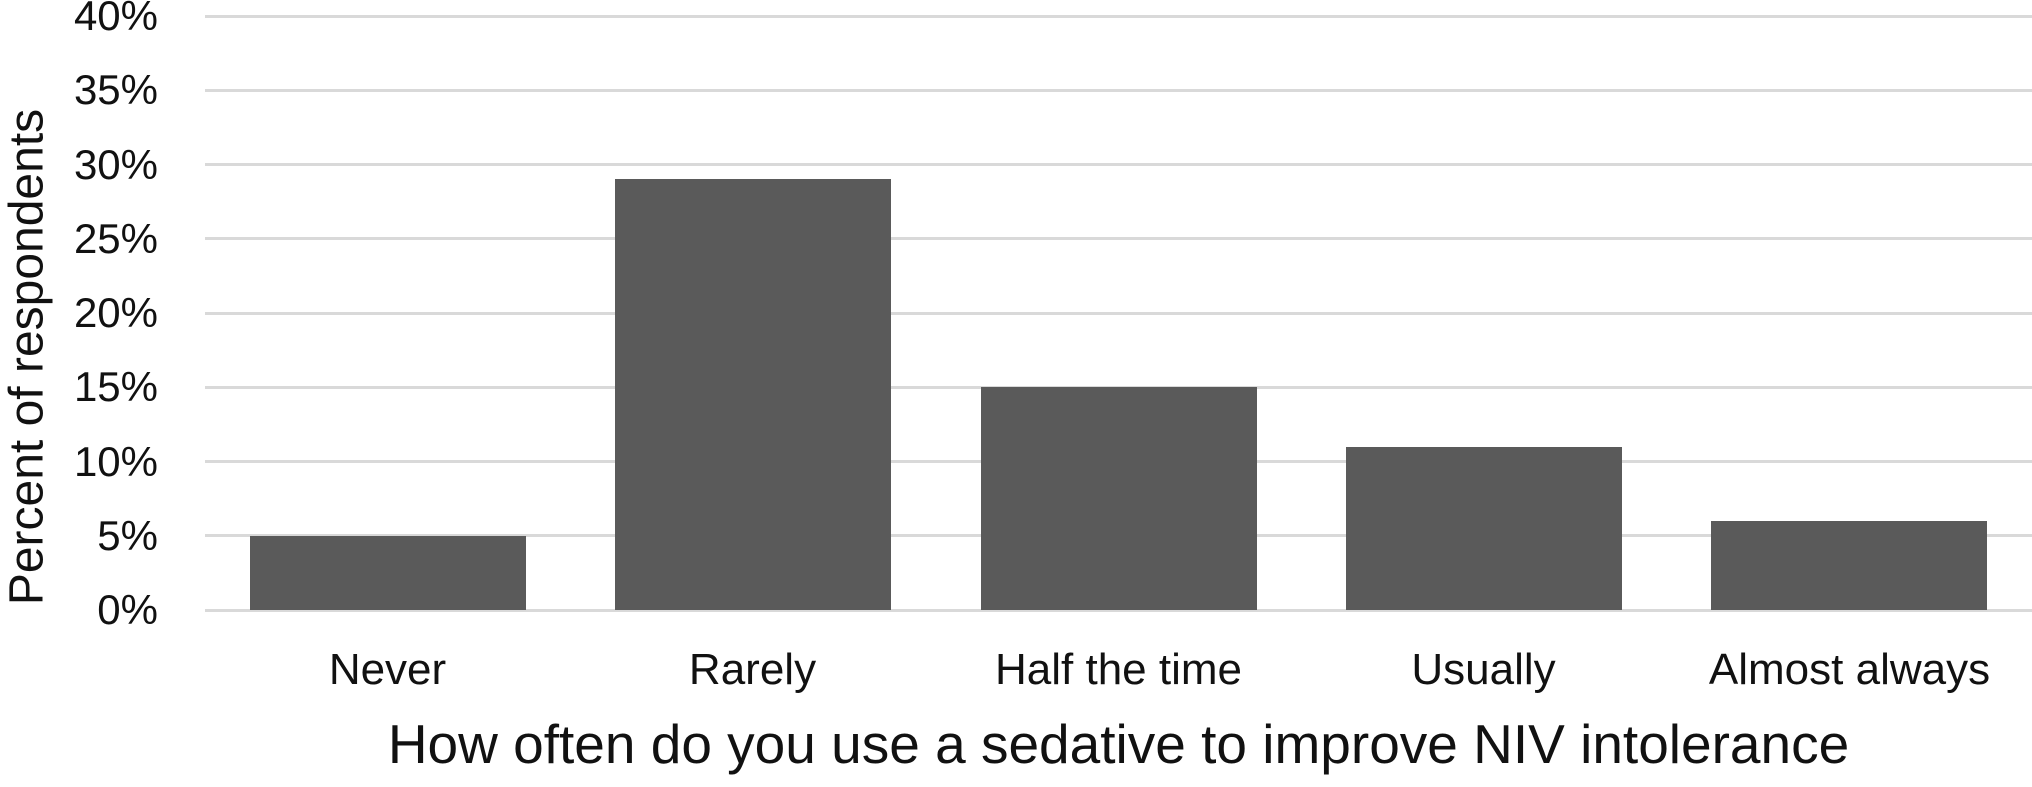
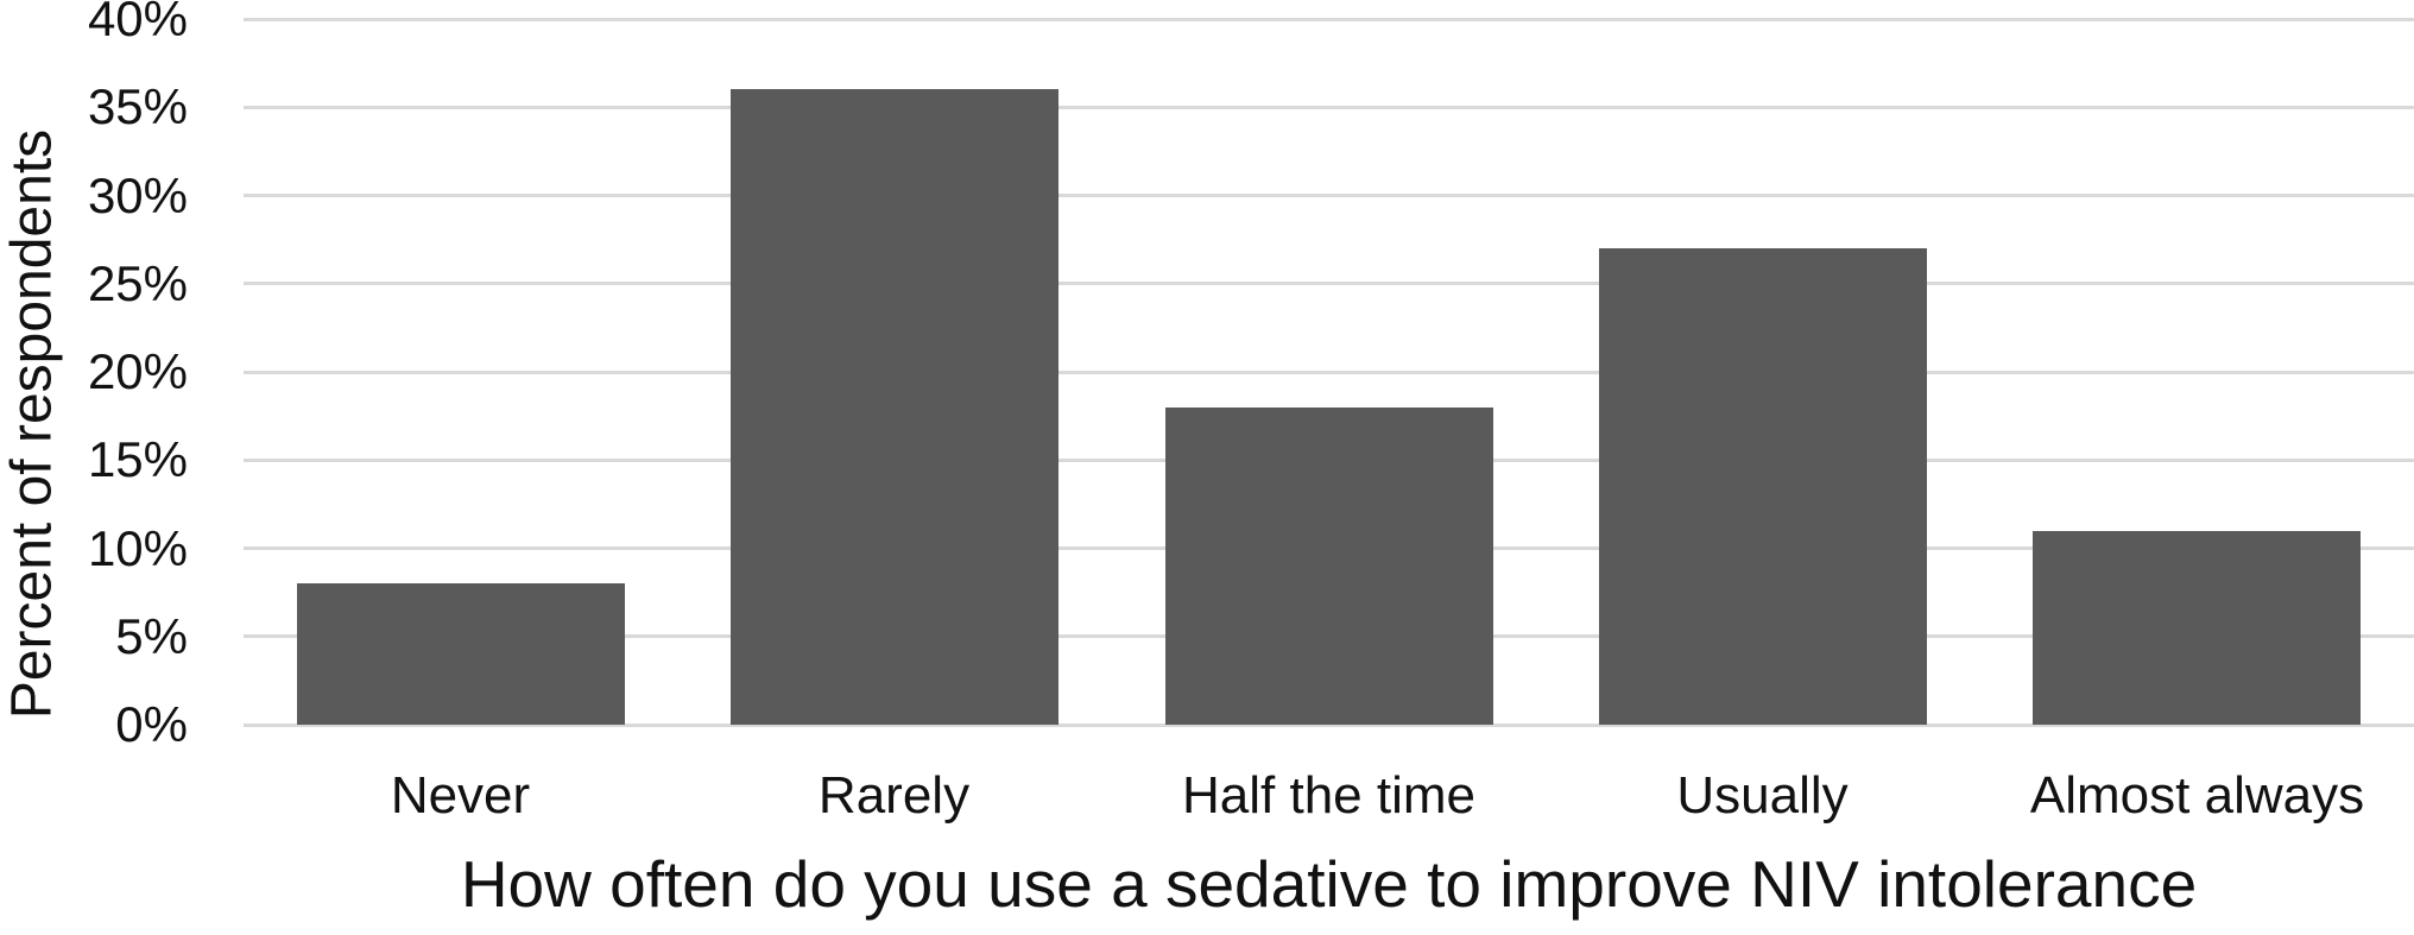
Never: 5% -> 8%
Rarely: 29% -> 36%
Half the time: 15% -> 18%
Usually: 11% -> 27%
Almost always: 6% -> 11%
